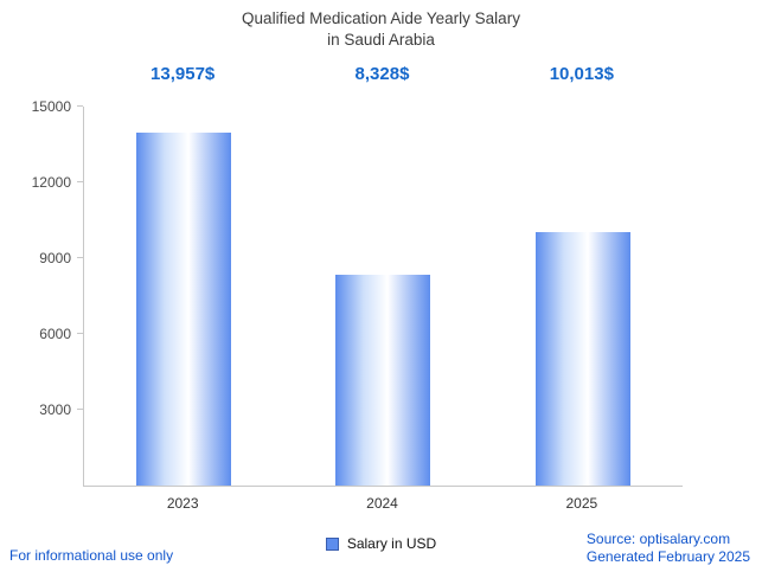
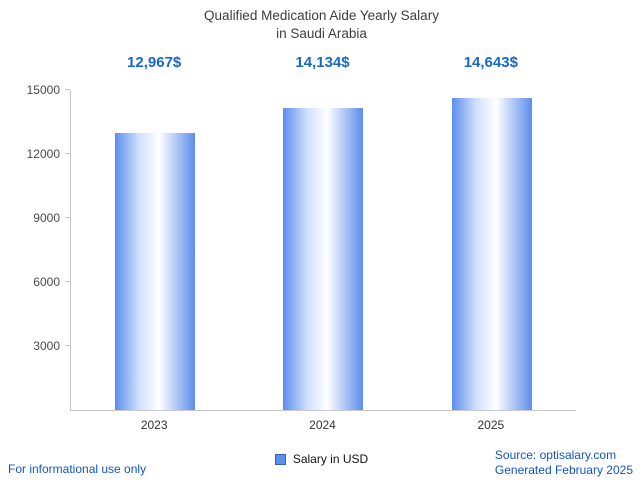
2023: 13,957 -> 12,967
2024: 8,328 -> 14,134
2025: 10,013 -> 14,643
